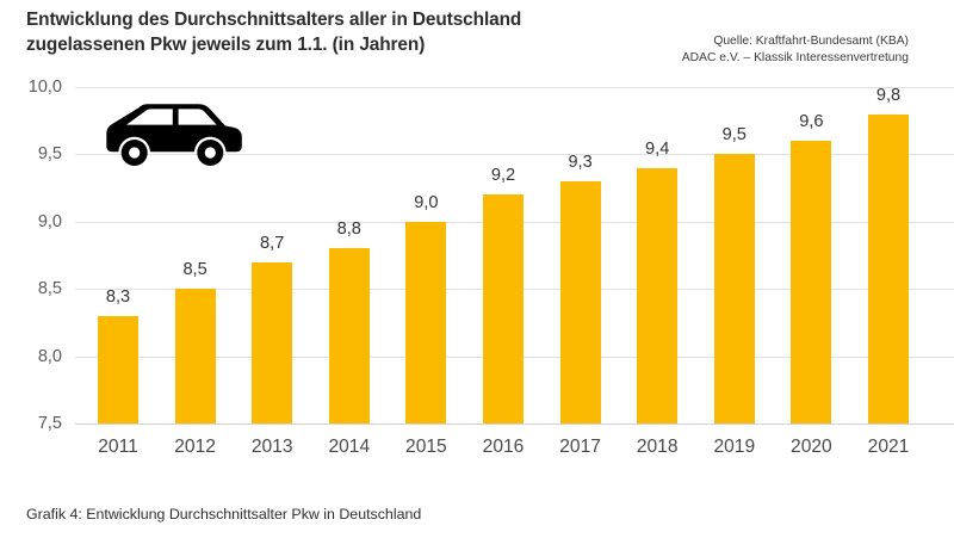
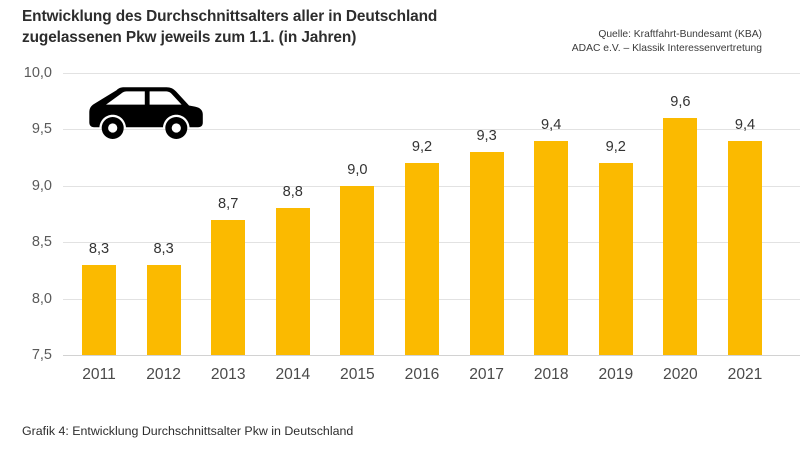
2012: 8,5 -> 8,3
2019: 9,5 -> 9,2
2021: 9,8 -> 9,4
